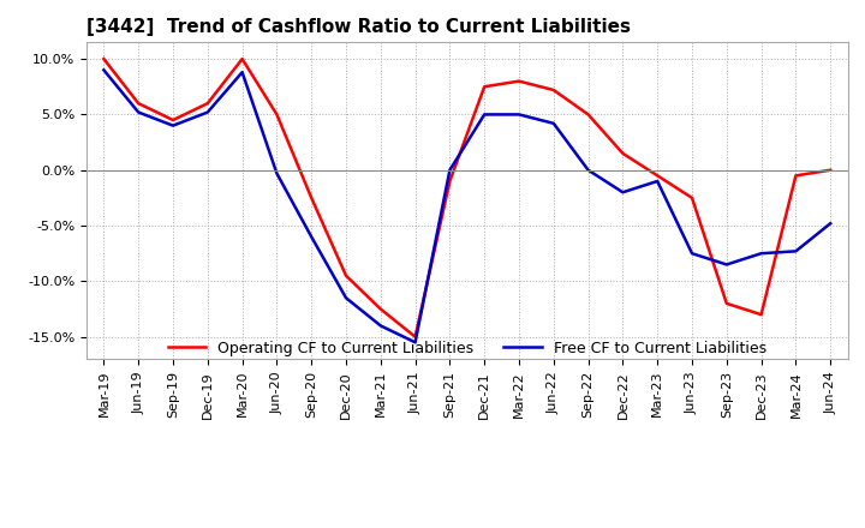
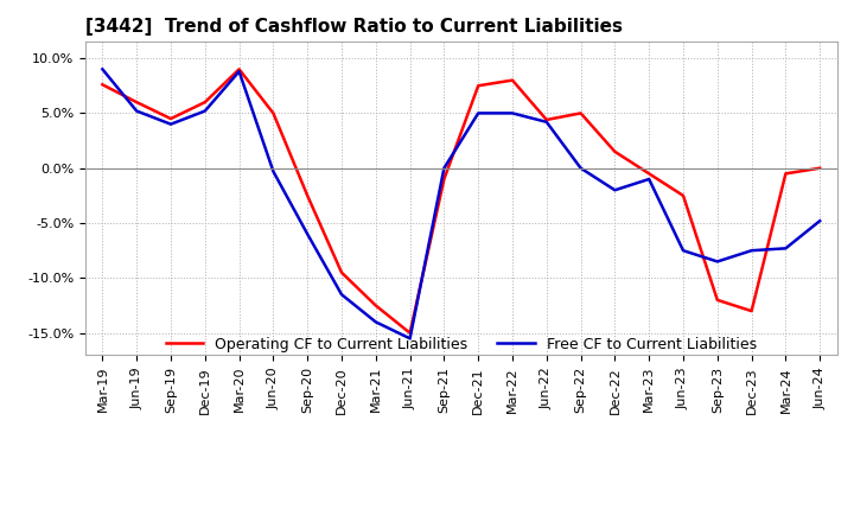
Operating CF to Current Liabilities/Mar-19: 10.0% -> 7.6%
Operating CF to Current Liabilities/Mar-20: 10.0% -> 9.0%
Operating CF to Current Liabilities/Jun-22: 7.2% -> 4.4%
